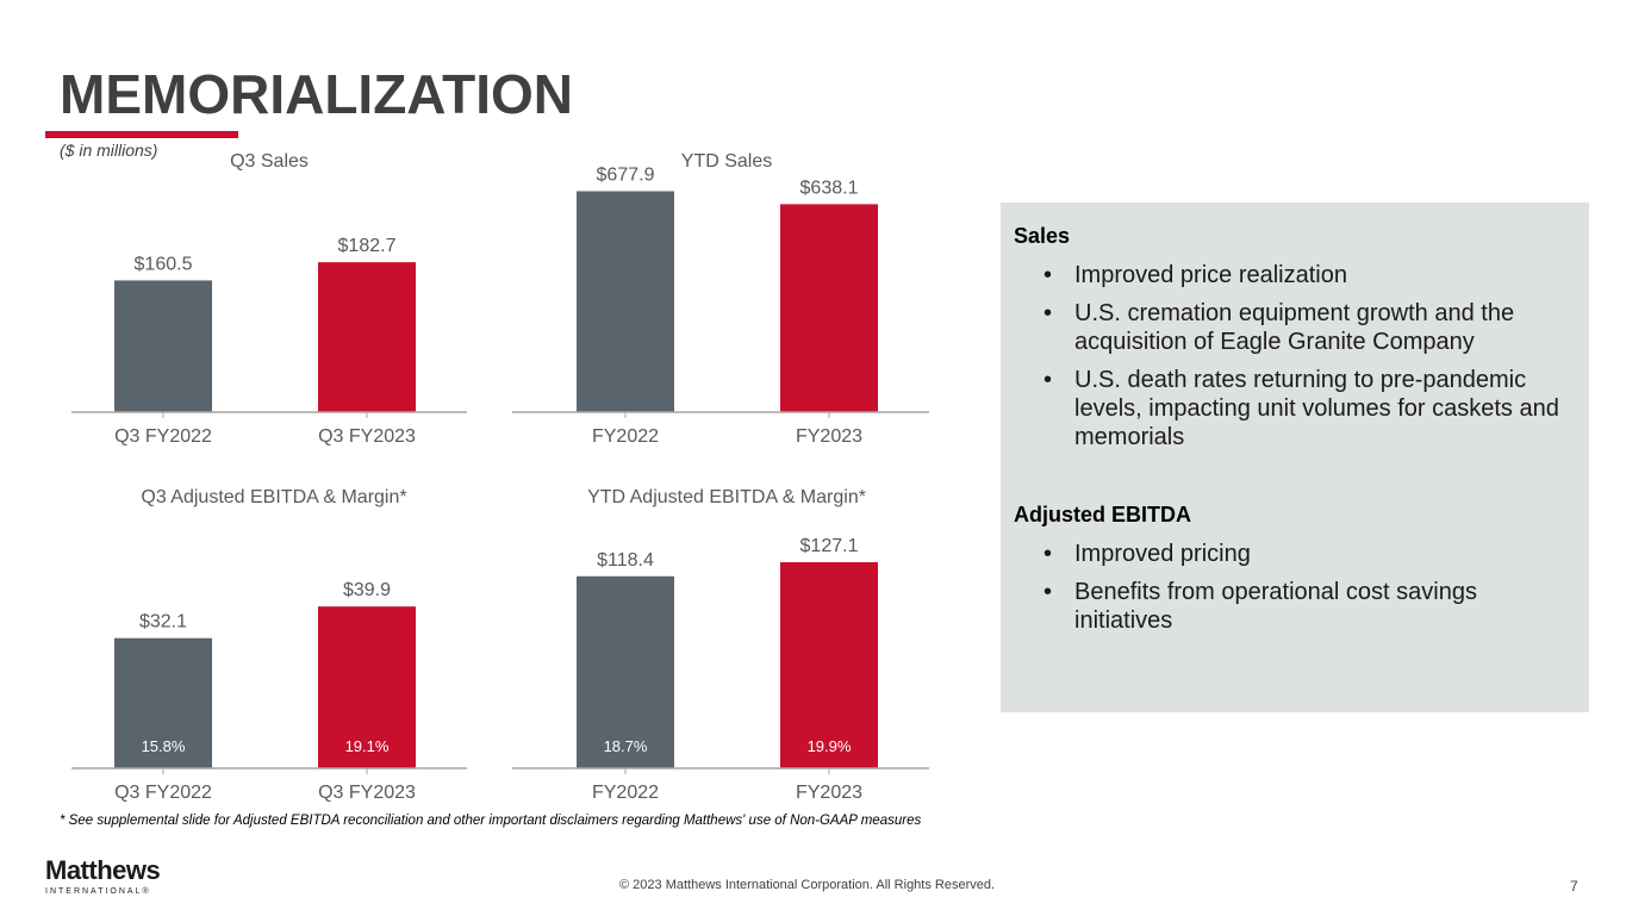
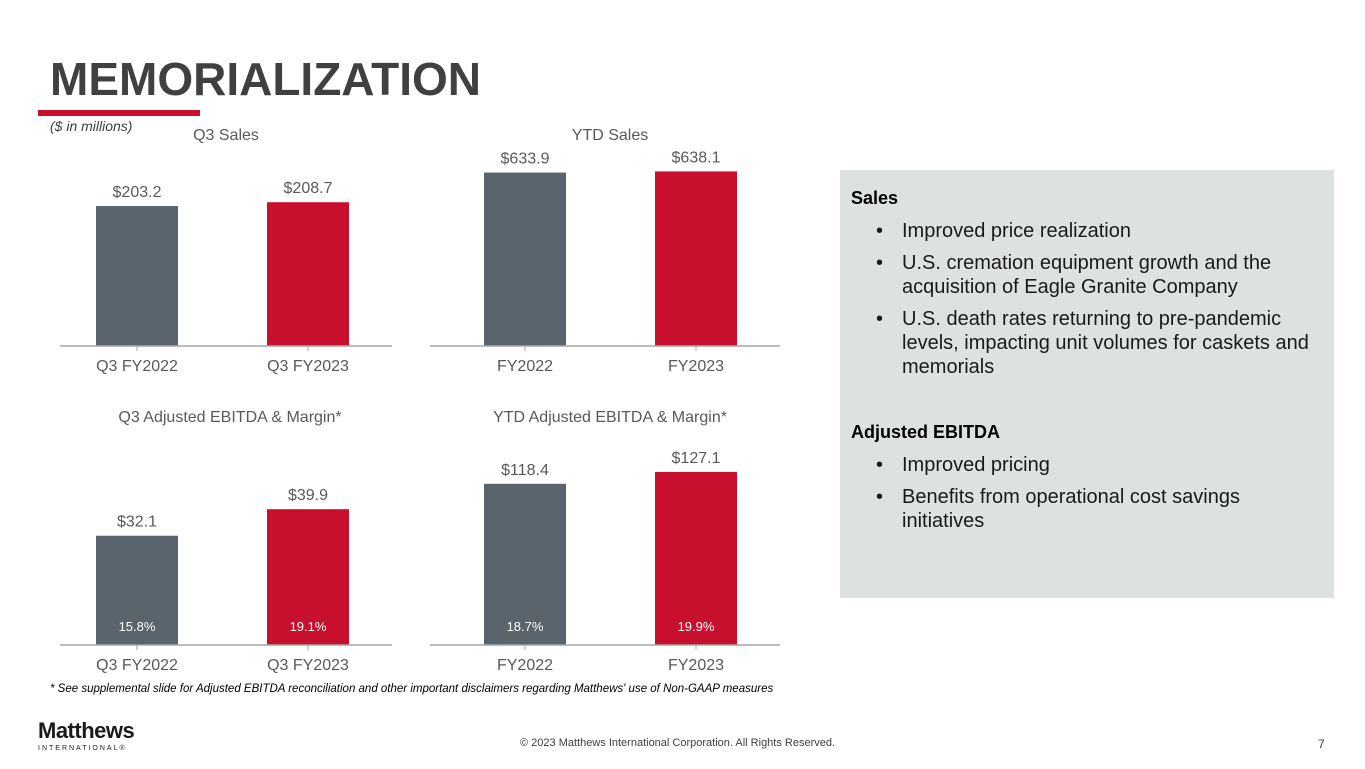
Q3 Sales/Q3 FY2022: $160.5 -> $203.2
Q3 Sales/Q3 FY2023: $182.7 -> $208.7
YTD Sales/FY2022: $677.9 -> $633.9
